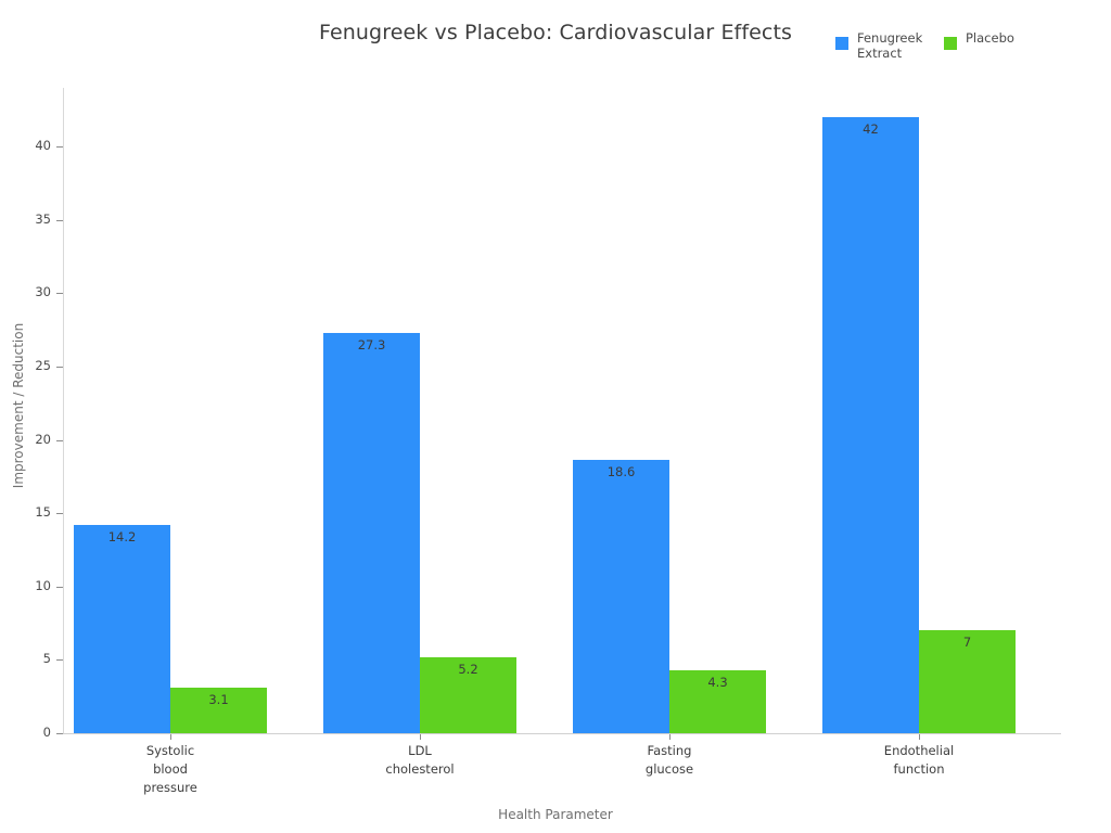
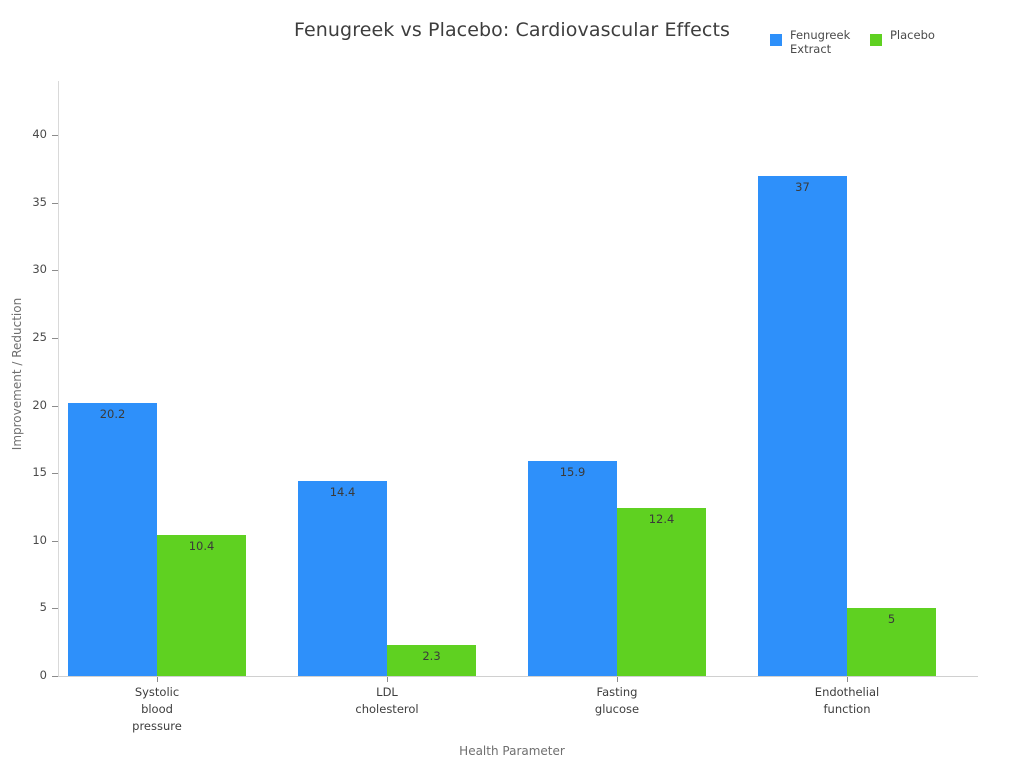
Fenugreek Extract/Systolic blood pressure: 14.2 -> 20.2
Placebo/Systolic blood pressure: 3.1 -> 10.4
Fenugreek Extract/LDL cholesterol: 27.3 -> 14.4
Placebo/LDL cholesterol: 5.2 -> 2.3
Fenugreek Extract/Fasting glucose: 18.6 -> 15.9
Placebo/Fasting glucose: 4.3 -> 12.4
Fenugreek Extract/Endothelial function: 42 -> 37
Placebo/Endothelial function: 7 -> 5
